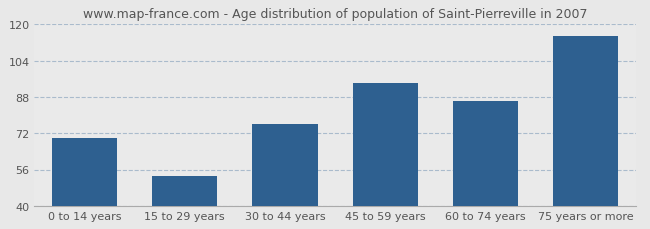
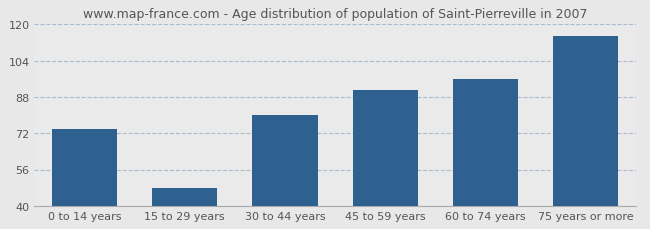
0 to 14 years: 70 -> 74
15 to 29 years: 53 -> 48
30 to 44 years: 76 -> 80
45 to 59 years: 94 -> 91
60 to 74 years: 86 -> 96
